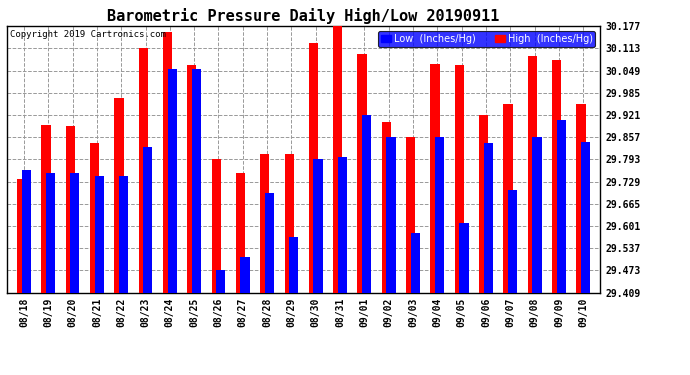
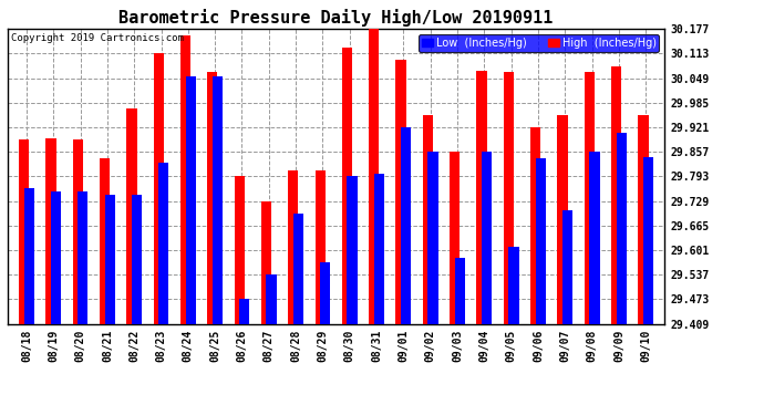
High (Inches/Hg)/08/18: 29.735 -> 29.889
High (Inches/Hg)/08/27: 29.755 -> 29.729
Low (Inches/Hg)/08/27: 29.510 -> 29.537
High (Inches/Hg)/09/02: 29.900 -> 29.953
High (Inches/Hg)/09/08: 30.090 -> 30.065
